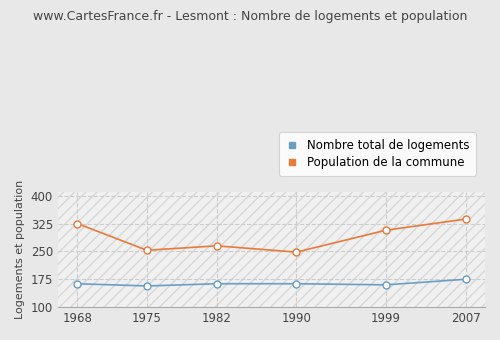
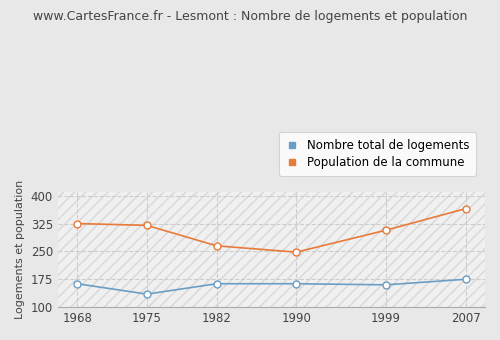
Nombre total de logements/1975: 157 -> 135
Population de la commune/1975: 253 -> 320
Population de la commune/2007: 337 -> 365
